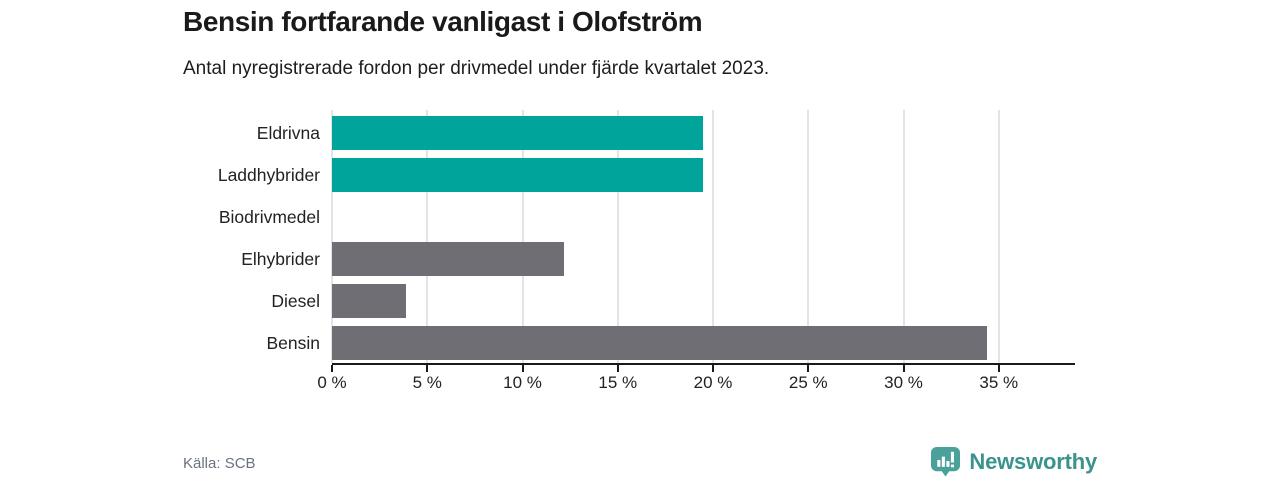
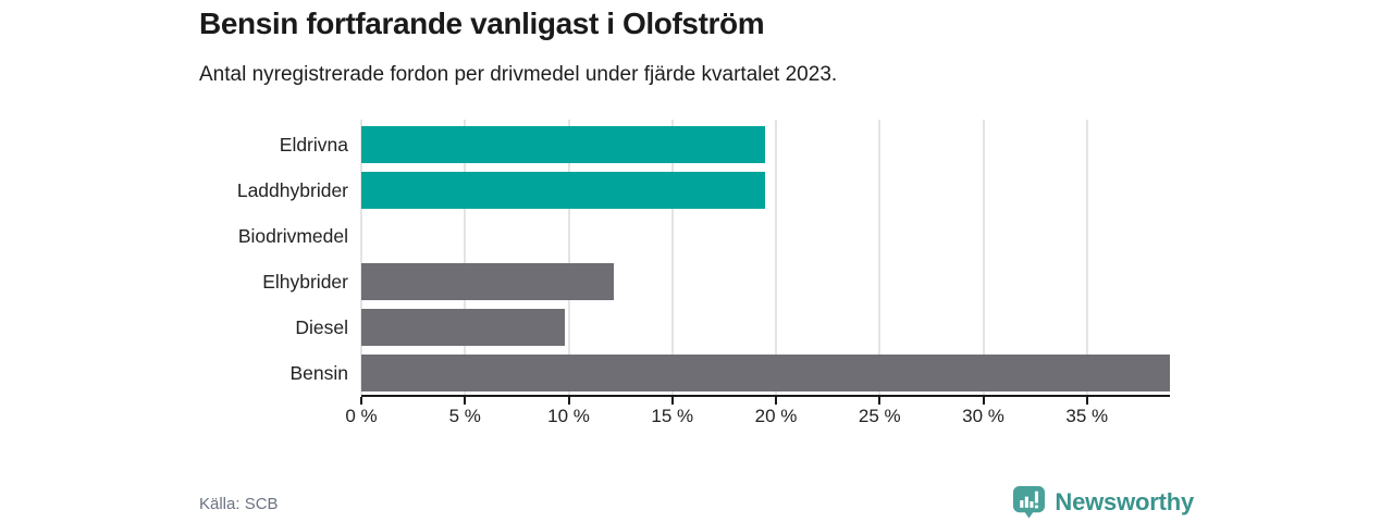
Diesel: 3.9% -> 9.8%
Bensin: 34.4% -> 39.0%
